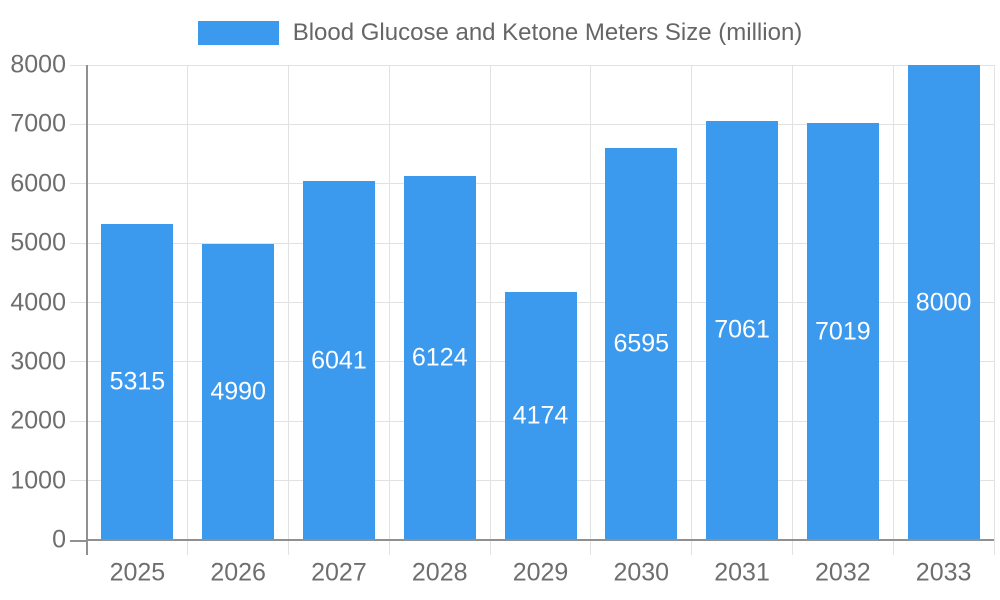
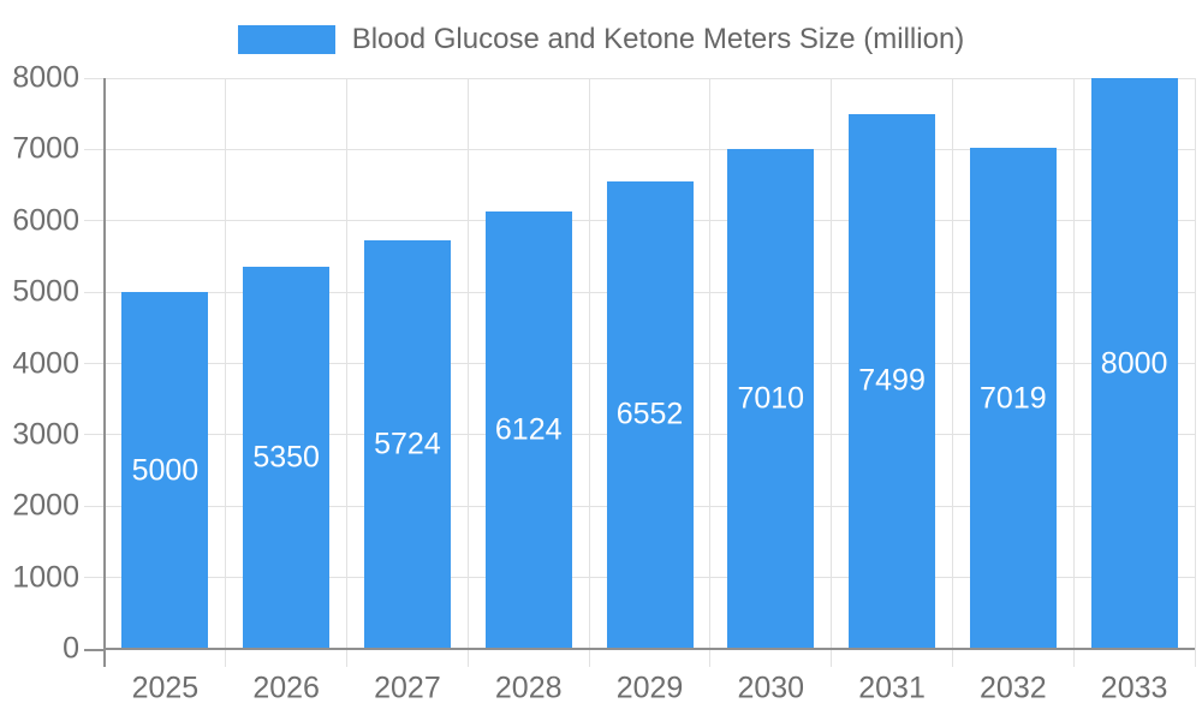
2025: 5315 -> 5000
2026: 4990 -> 5350
2027: 6041 -> 5724
2029: 4174 -> 6552
2030: 6595 -> 7010
2031: 7061 -> 7499
